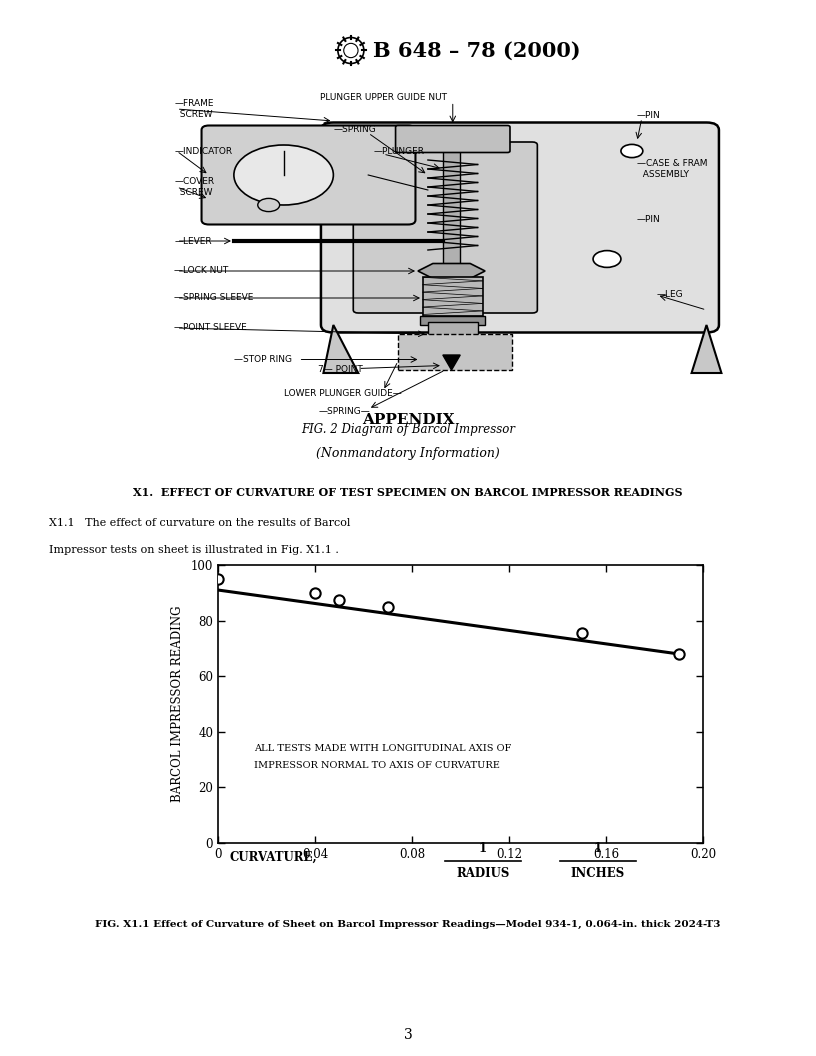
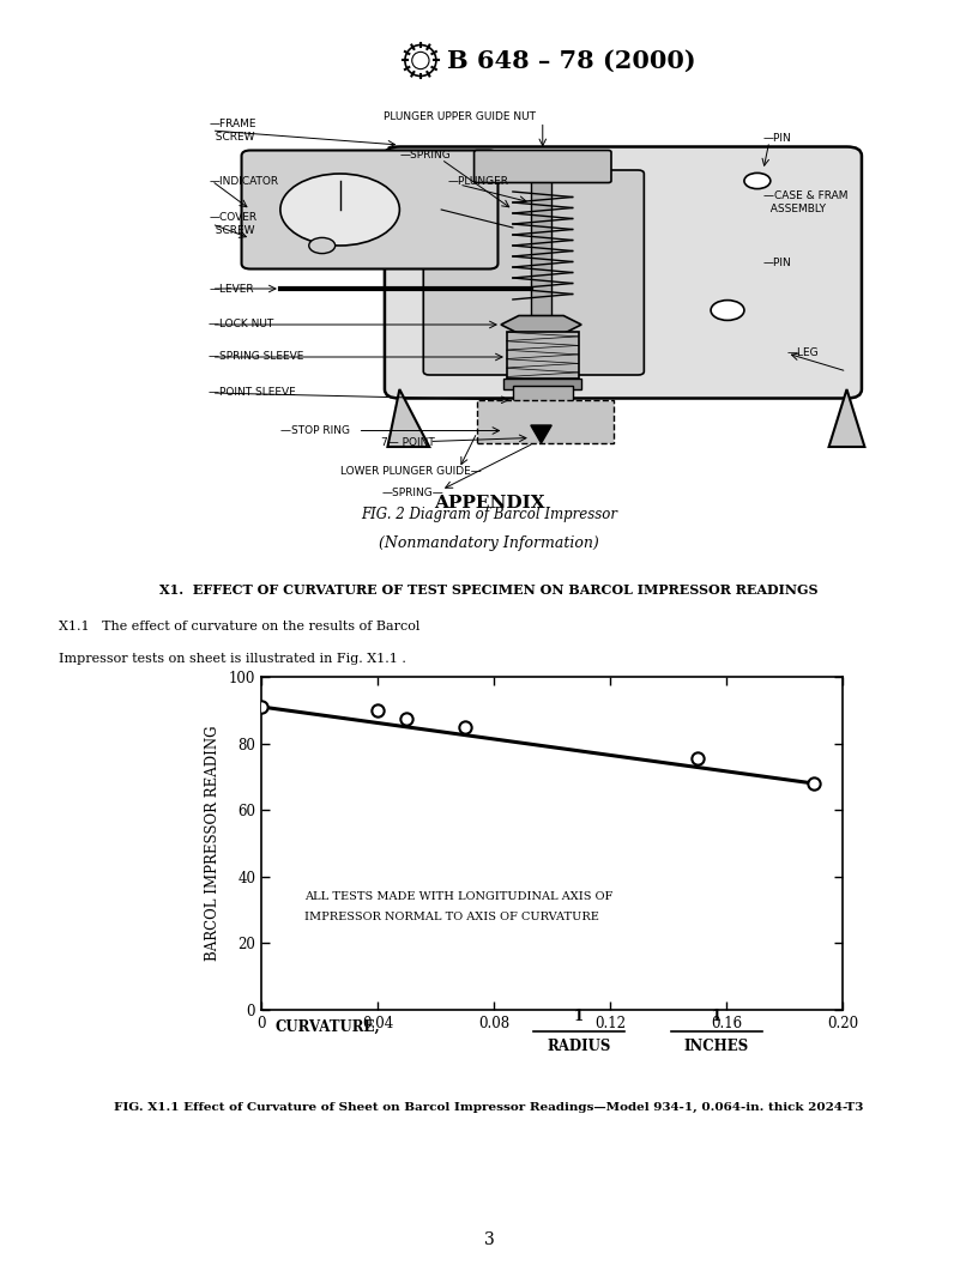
0: 95.0 -> 91.0
